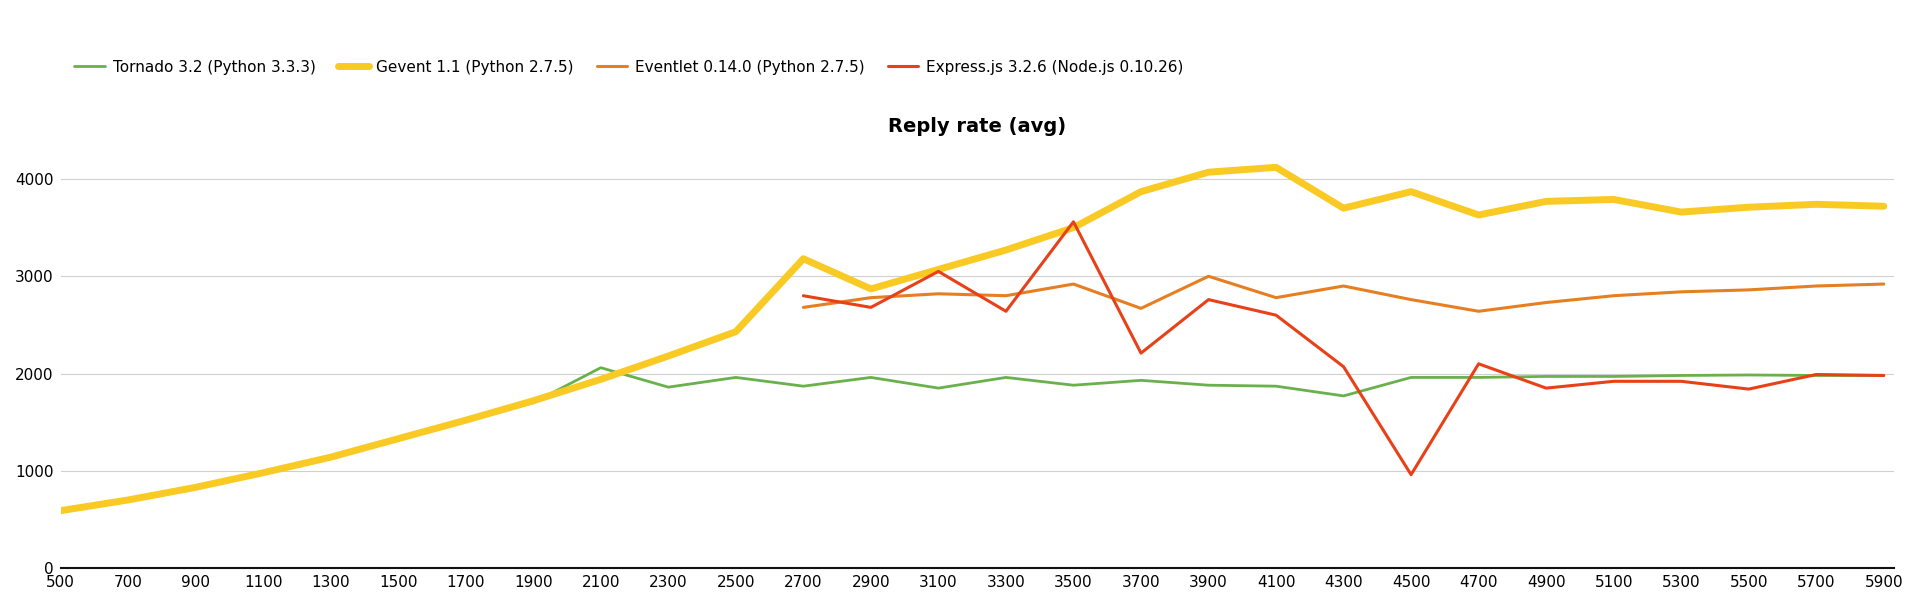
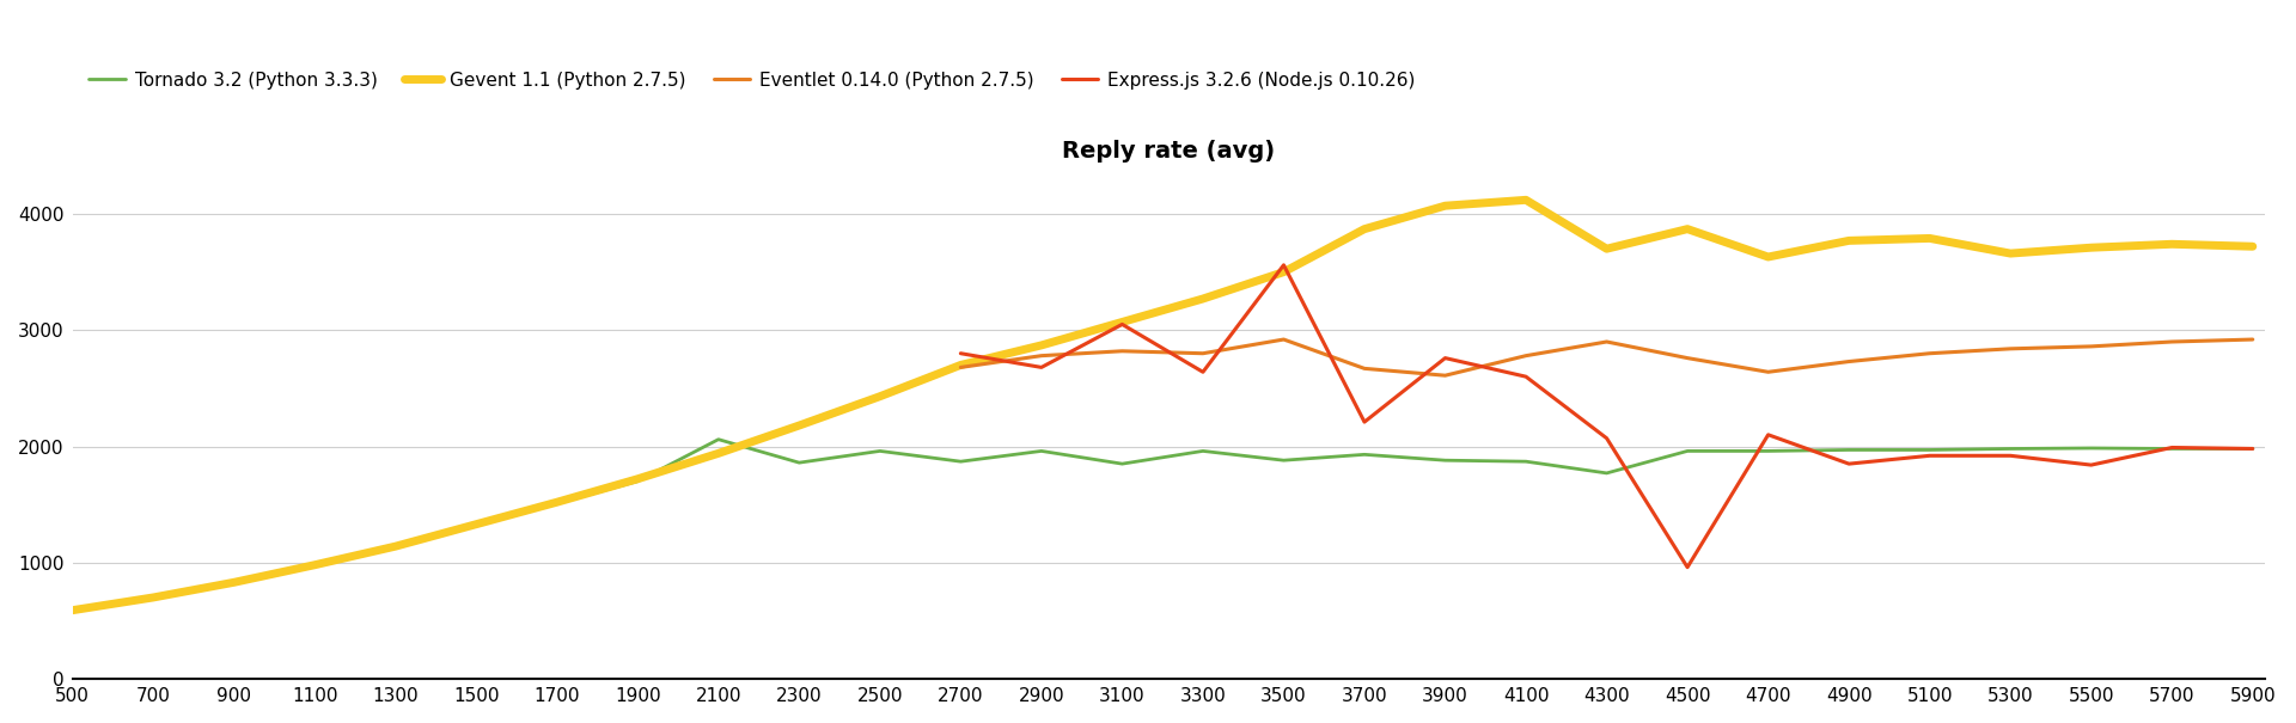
Gevent 1.1 (Python 2.7.5)/2700: 3180 -> 2700
Eventlet 0.14.0 (Python 2.7.5)/3900: 3000 -> 2610
